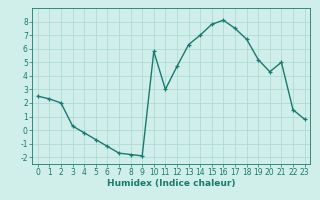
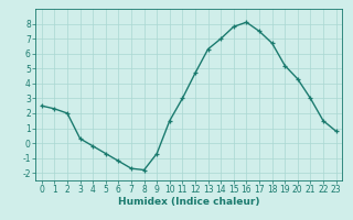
9: -1.9 -> -0.7
10: 5.8 -> 1.5
21: 5.0 -> 3.0
